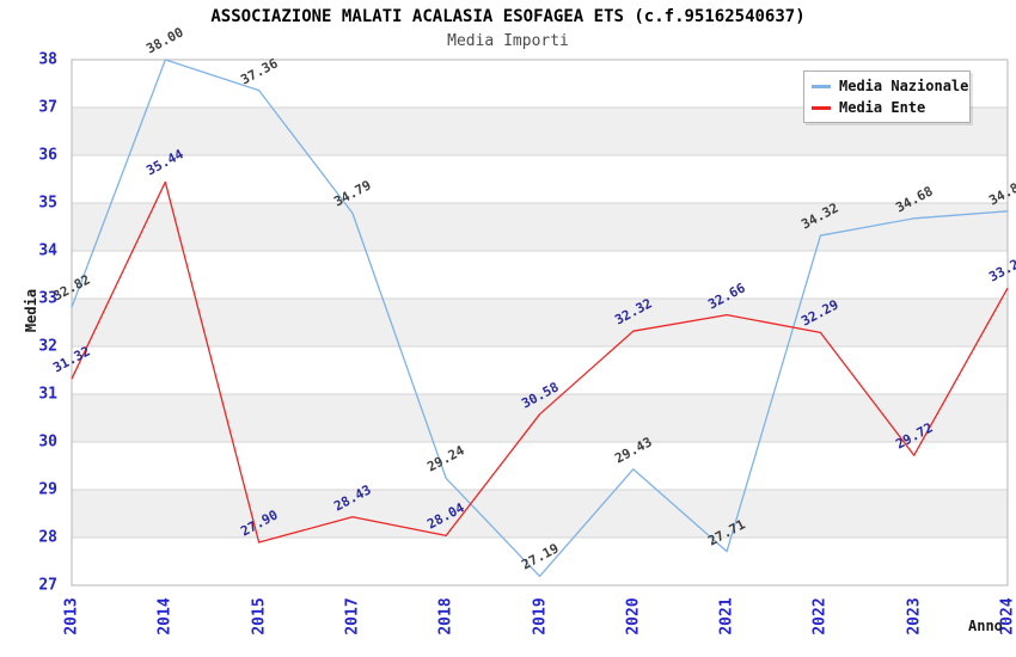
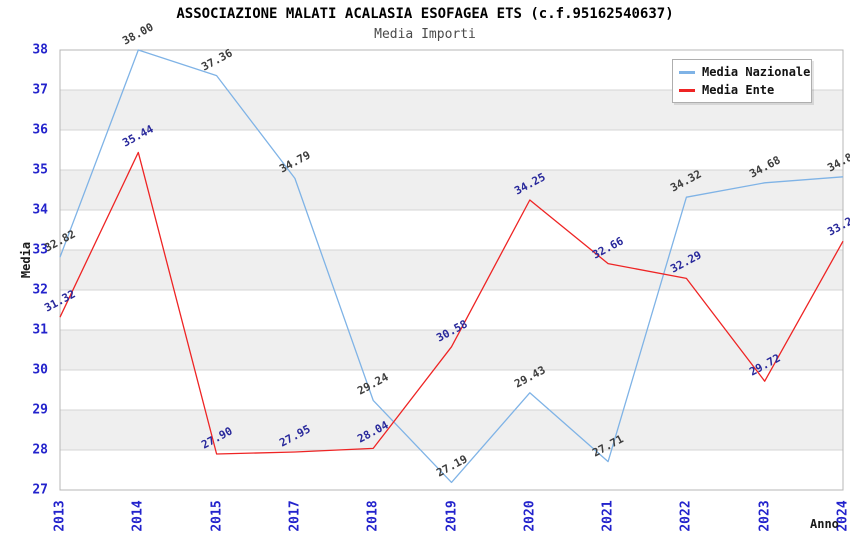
Media Ente/2017: 28.43 -> 27.95
Media Ente/2020: 32.32 -> 34.25
